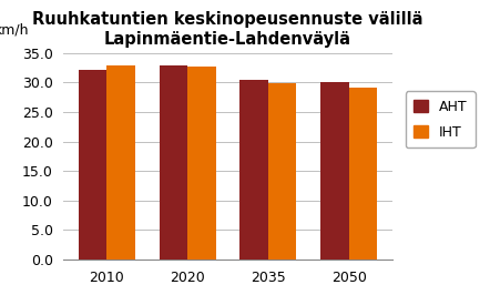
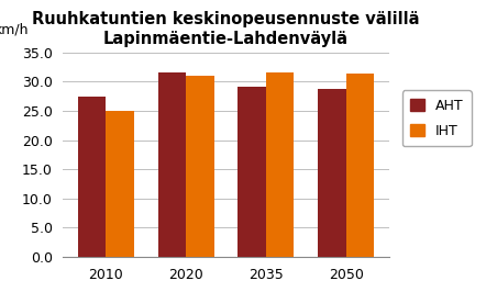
AHT/2010: 32.2 -> 27.4
IHT/2010: 33.0 -> 25.0
AHT/2020: 33.0 -> 31.6
IHT/2020: 32.8 -> 31.0
AHT/2035: 30.4 -> 29.2
IHT/2035: 29.9 -> 31.6
AHT/2050: 30.0 -> 28.8
IHT/2050: 29.2 -> 31.4
